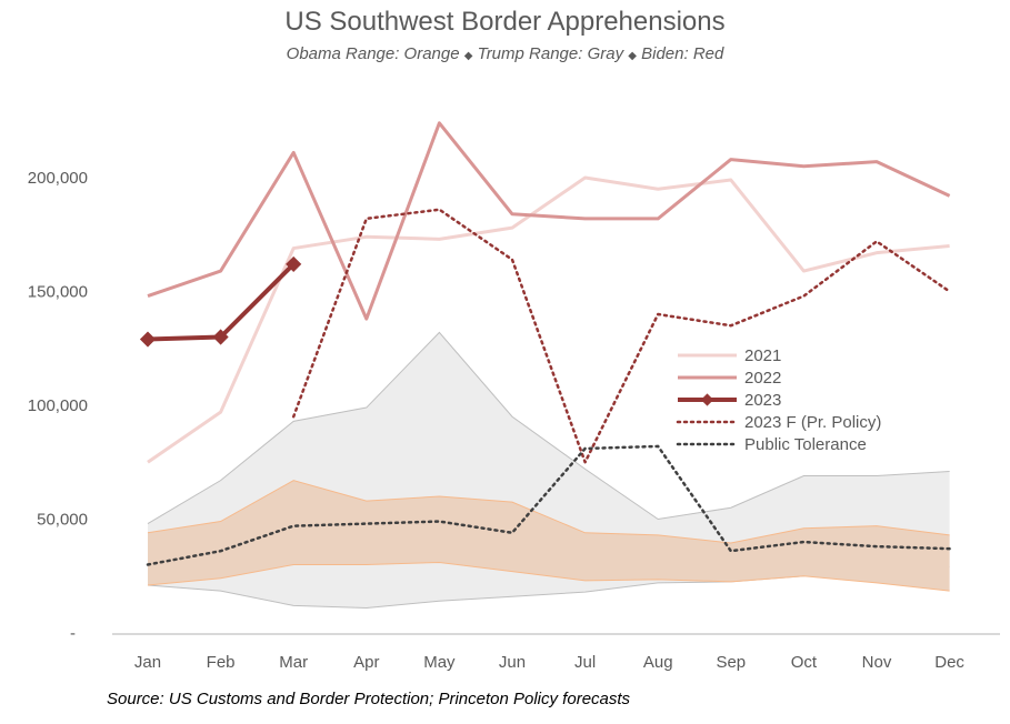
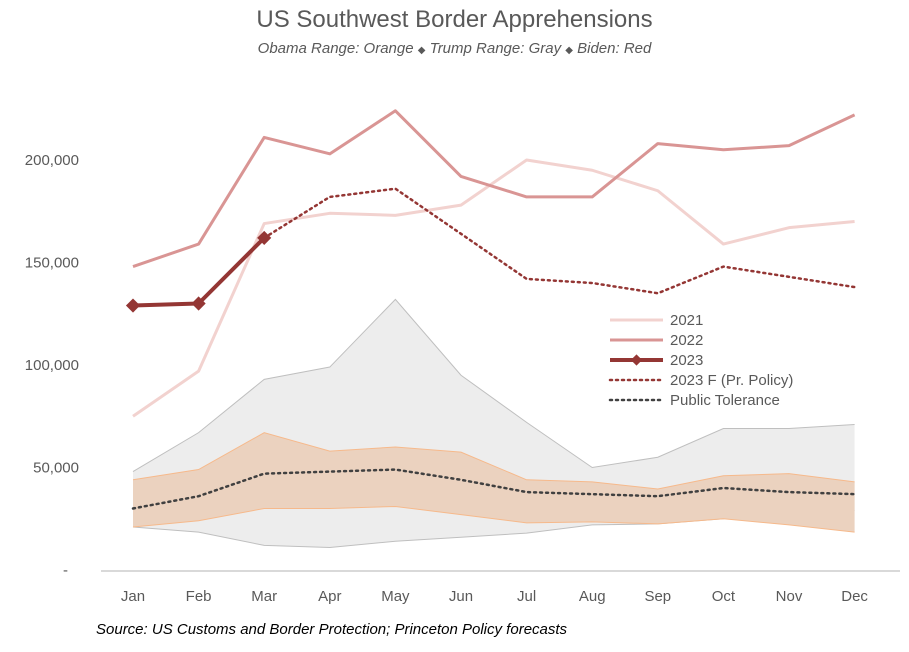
2023 F (Pr. Policy)/Mar: 95000 -> 162000
2022/Apr: 138000 -> 203000
2022/Jun: 184000 -> 192000
2023 F (Pr. Policy)/Jul: 75000 -> 142000
Public Tolerance/Jul: 81000 -> 38000
Public Tolerance/Aug: 82000 -> 37000
2021/Sep: 199000 -> 185000
2023 F (Pr. Policy)/Nov: 172000 -> 143000
2022/Dec: 192000 -> 222000
2023 F (Pr. Policy)/Dec: 150000 -> 138000
